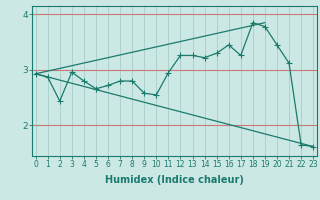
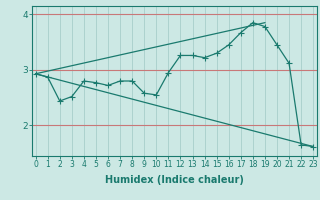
3: 2.96 -> 2.52
5: 2.66 -> 2.77
17: 3.26 -> 3.67
